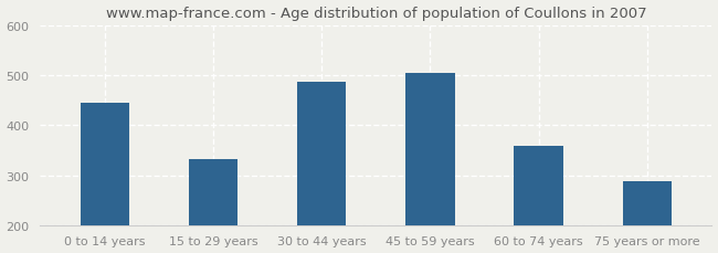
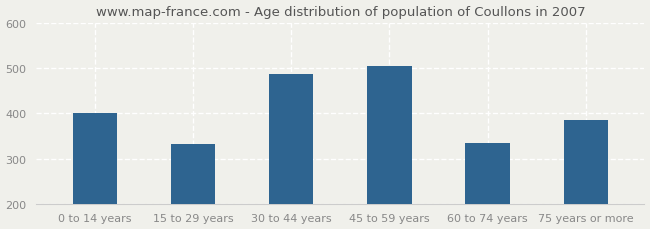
0 to 14 years: 445 -> 400
60 to 74 years: 358 -> 335
75 years or more: 288 -> 385
